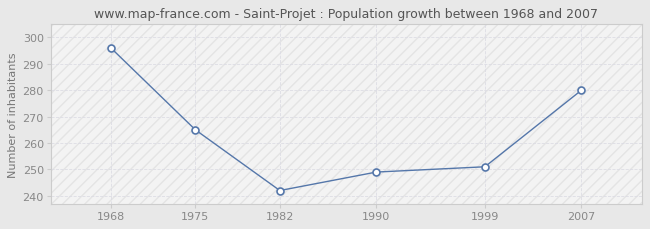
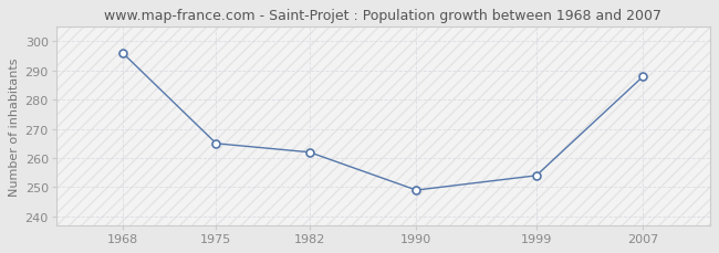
1982: 242 -> 262
1999: 251 -> 254
2007: 280 -> 288
